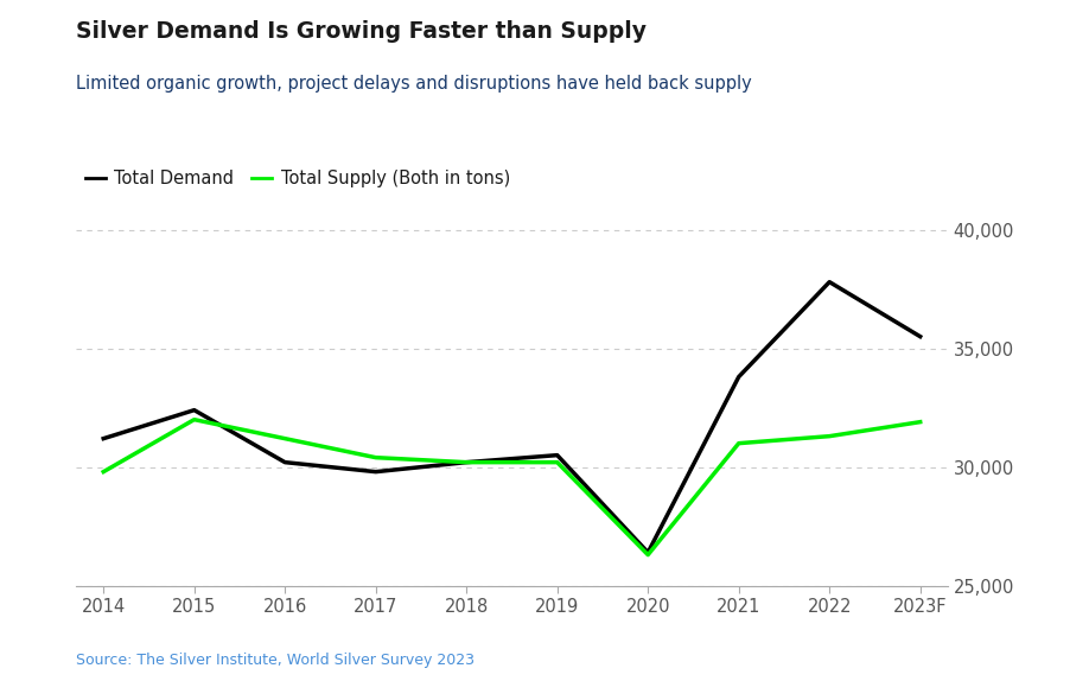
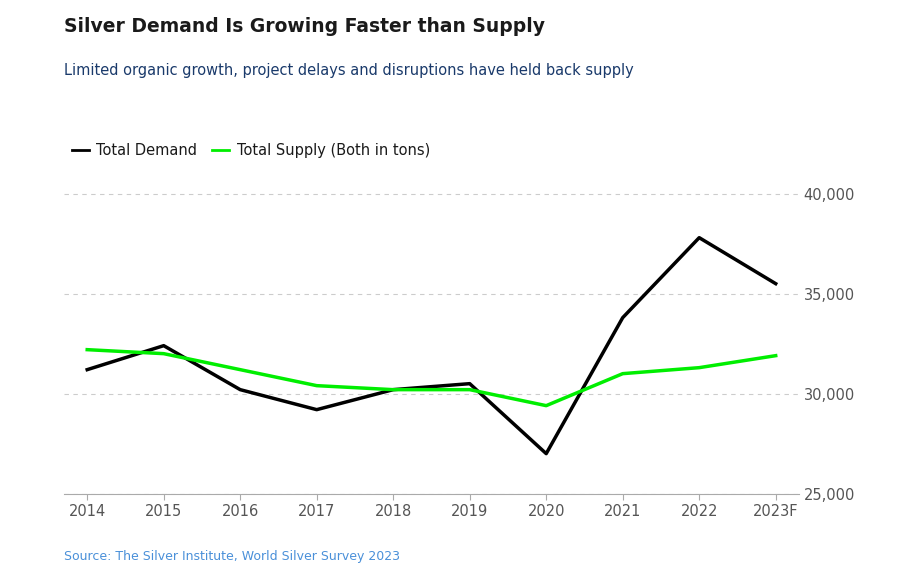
Total Supply (Both in tons)/2014: 29,800 -> 32,200
Total Demand/2017: 29,800 -> 29,200
Total Demand/2020: 26,400 -> 27,000
Total Supply (Both in tons)/2020: 26,300 -> 29,400
